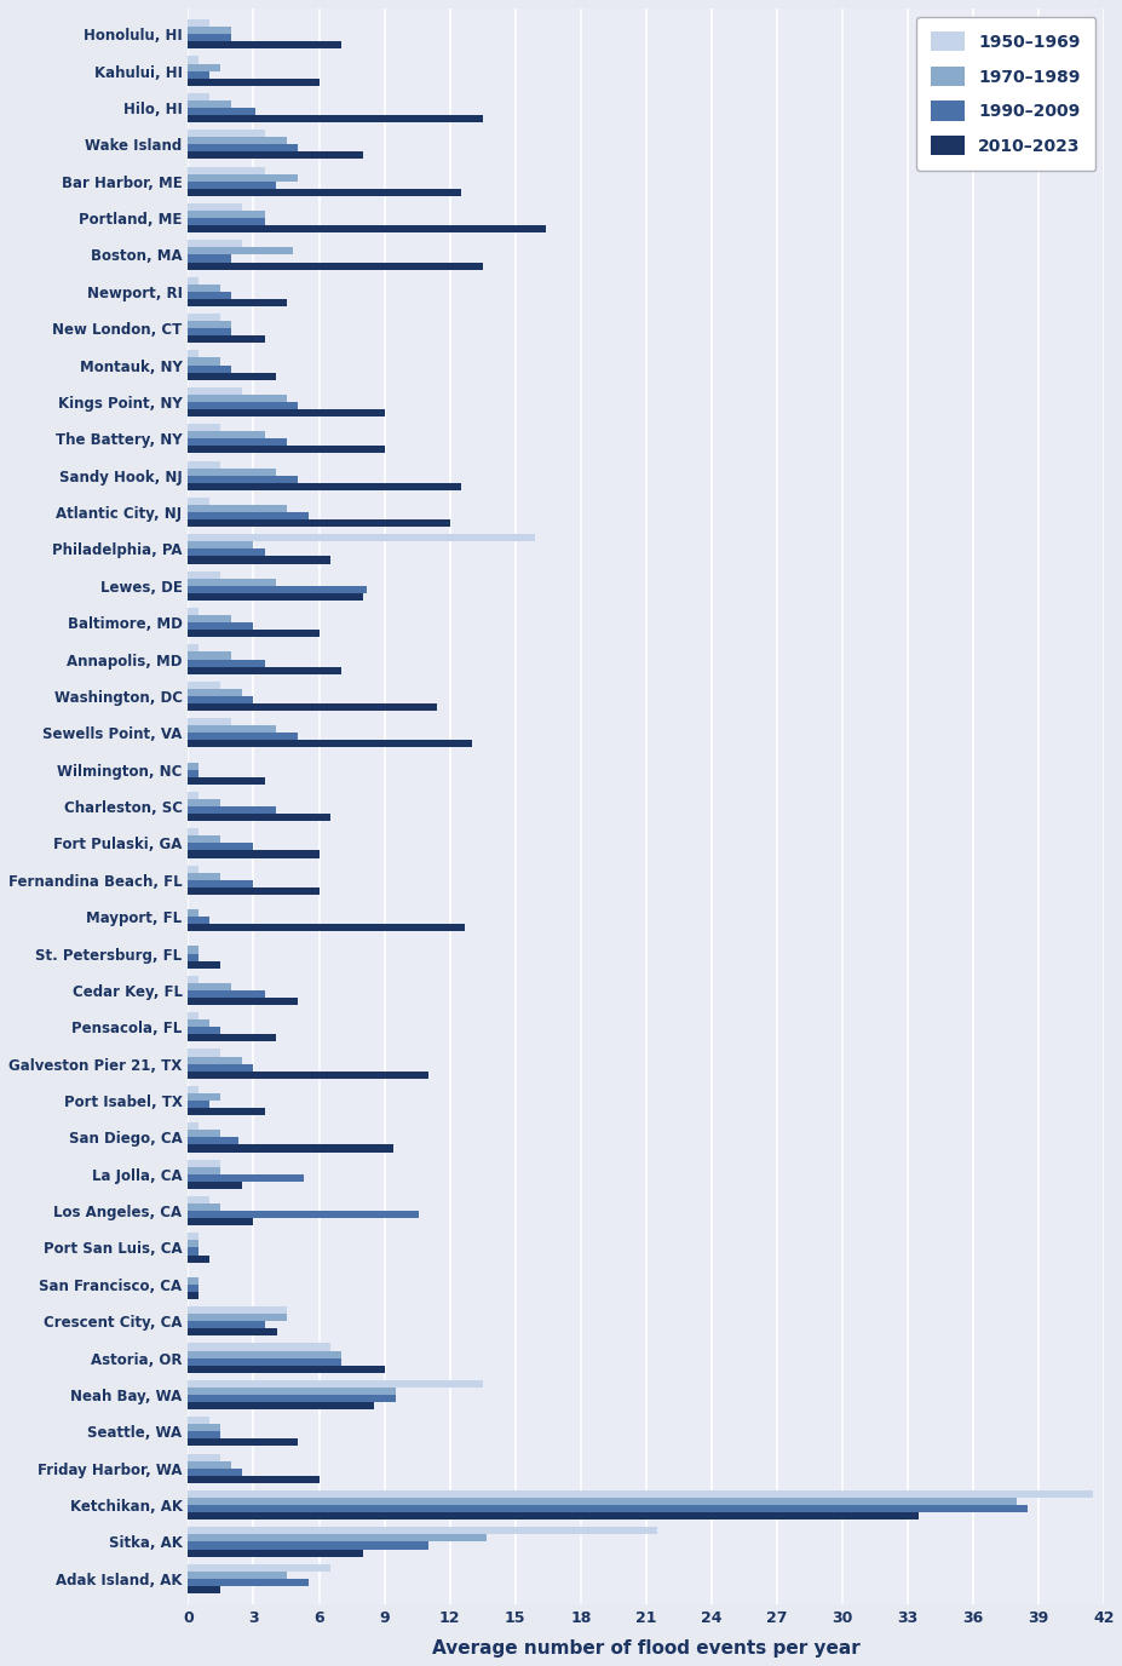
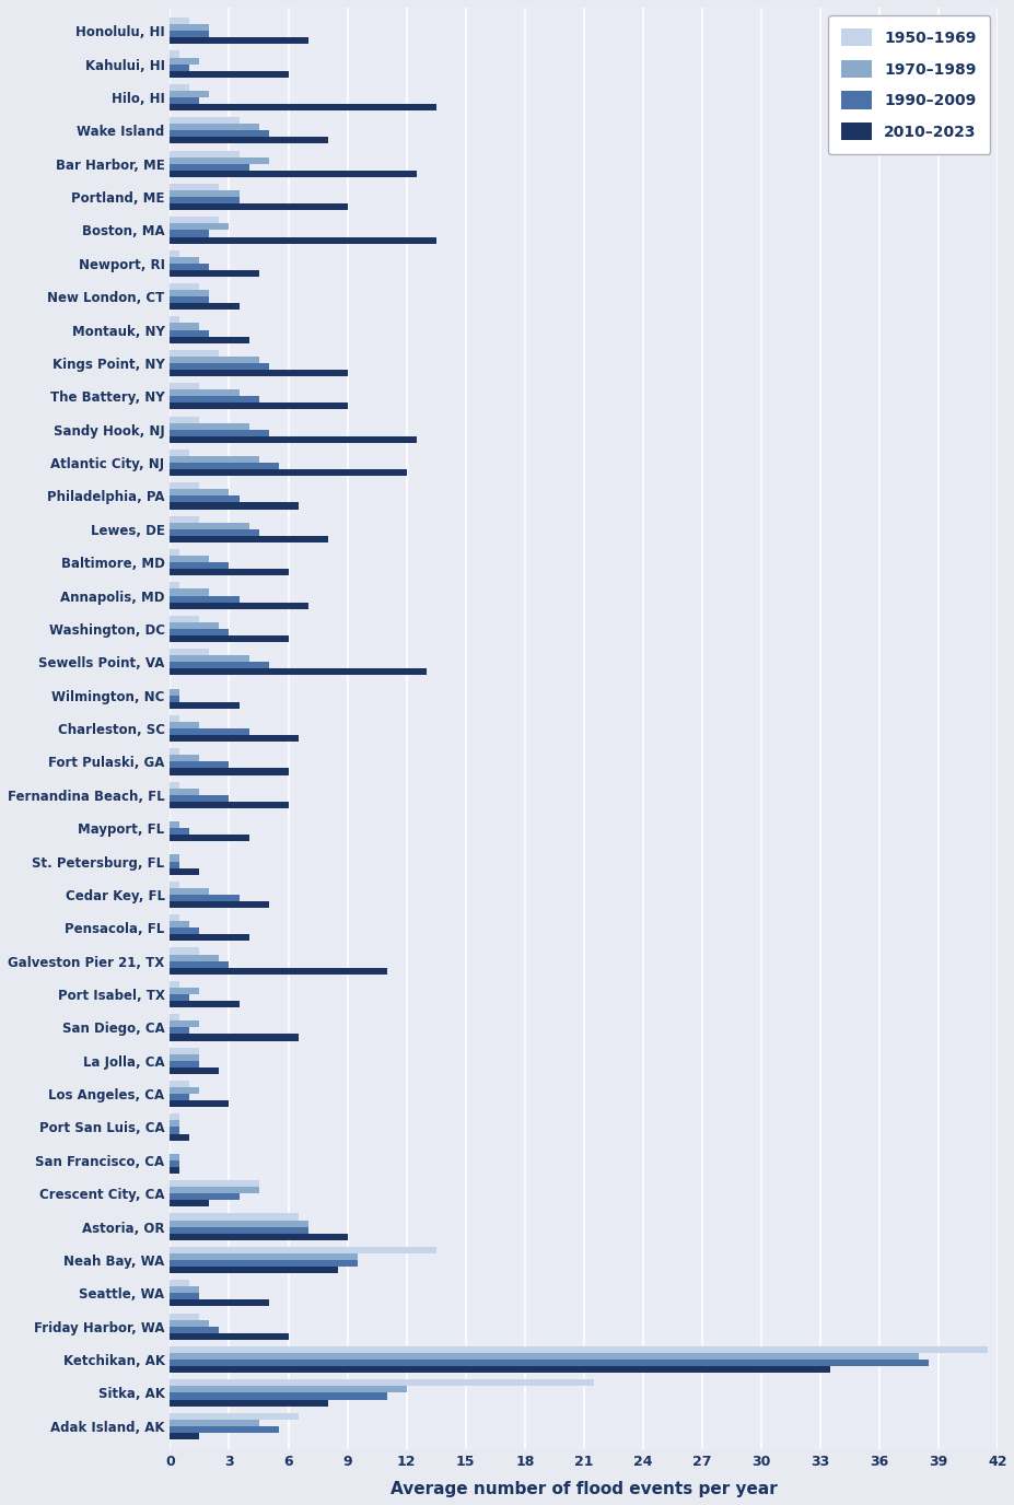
1990–2009/Hilo, HI: 3.1 -> 1.5
2010–2023/Portland, ME: 16.4 -> 9.0
1970–1989/Boston, MA: 4.8 -> 3.0
1950–1969/Philadelphia, PA: 15.9 -> 1.5
1990–2009/Lewes, DE: 8.2 -> 4.5
2010–2023/Washington, DC: 11.4 -> 6.0
2010–2023/Mayport, FL: 12.7 -> 4.0
1990–2009/San Diego, CA: 2.3 -> 1.0
2010–2023/San Diego, CA: 9.4 -> 6.5
1990–2009/La Jolla, CA: 5.3 -> 1.5
1990–2009/Los Angeles, CA: 10.6 -> 1.0
2010–2023/Crescent City, CA: 4.1 -> 2.0
1970–1989/Sitka, AK: 13.7 -> 12.0
